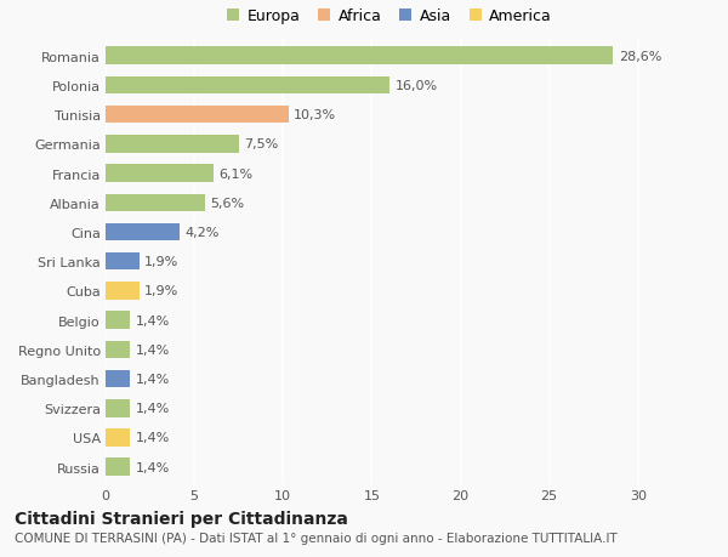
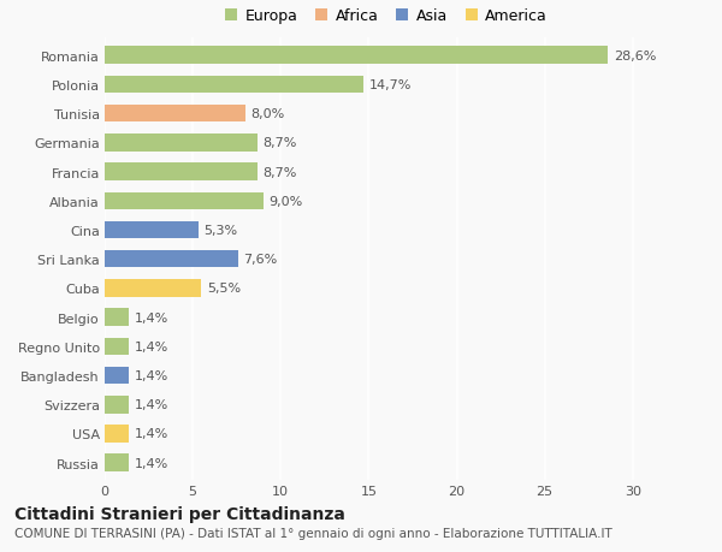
Polonia: 16,0% -> 14,7%
Tunisia: 10,3% -> 8,0%
Germania: 7,5% -> 8,7%
Francia: 6,1% -> 8,7%
Albania: 5,6% -> 9,0%
Cina: 4,2% -> 5,3%
Sri Lanka: 1,9% -> 7,6%
Cuba: 1,9% -> 5,5%
